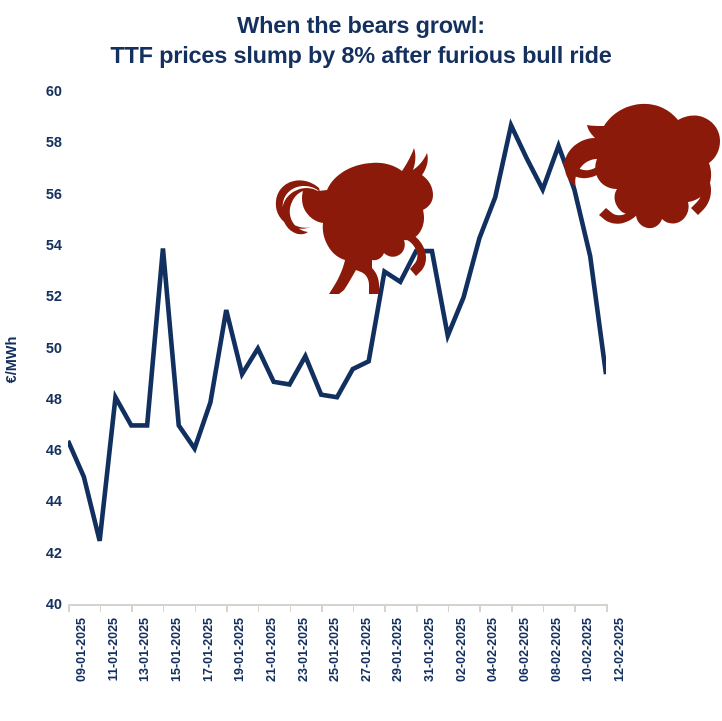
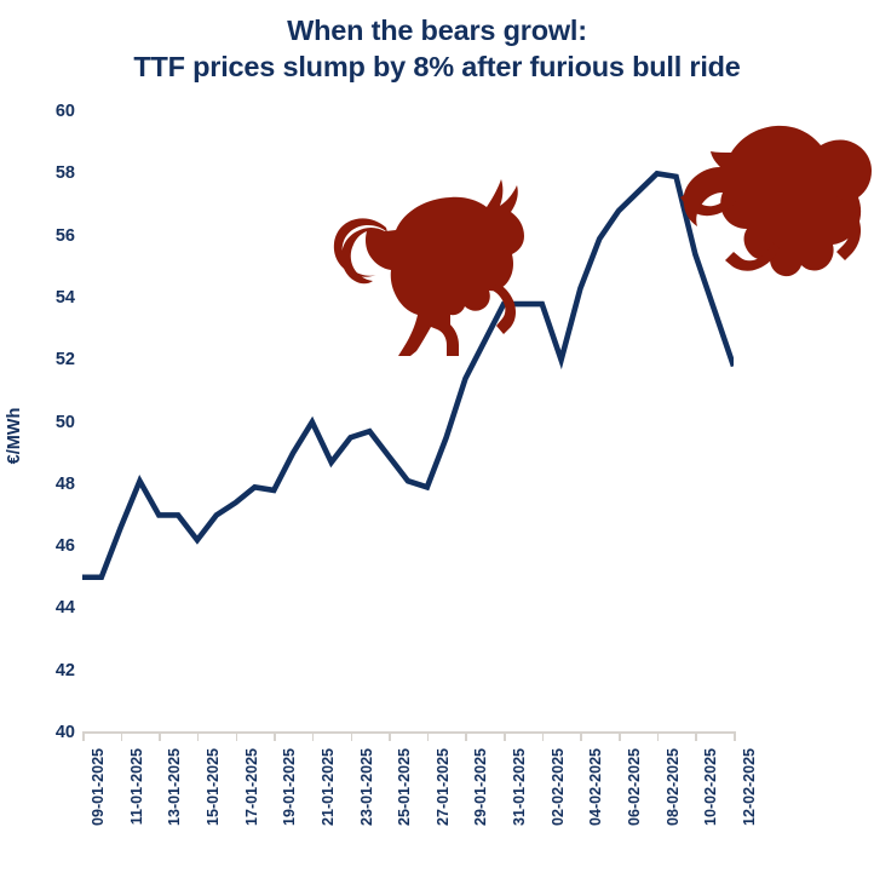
09-01-2025: 46.4 -> 45.0
11-01-2025: 42.5 -> 46.6
15-01-2025: 53.9 -> 46.2
17-01-2025: 46.1 -> 47.4
19-01-2025: 51.5 -> 47.8
23-01-2025: 48.6 -> 49.5
25-01-2025: 48.2 -> 48.9
27-01-2025: 49.2 -> 47.9
29-01-2025: 53.0 -> 51.4
02-02-2025: 50.5 -> 53.8
06-02-2025: 58.7 -> 56.8
08-02-2025: 56.2 -> 58.0
10-02-2025: 56.2 -> 55.4
12-02-2025: 49.0 -> 51.8
